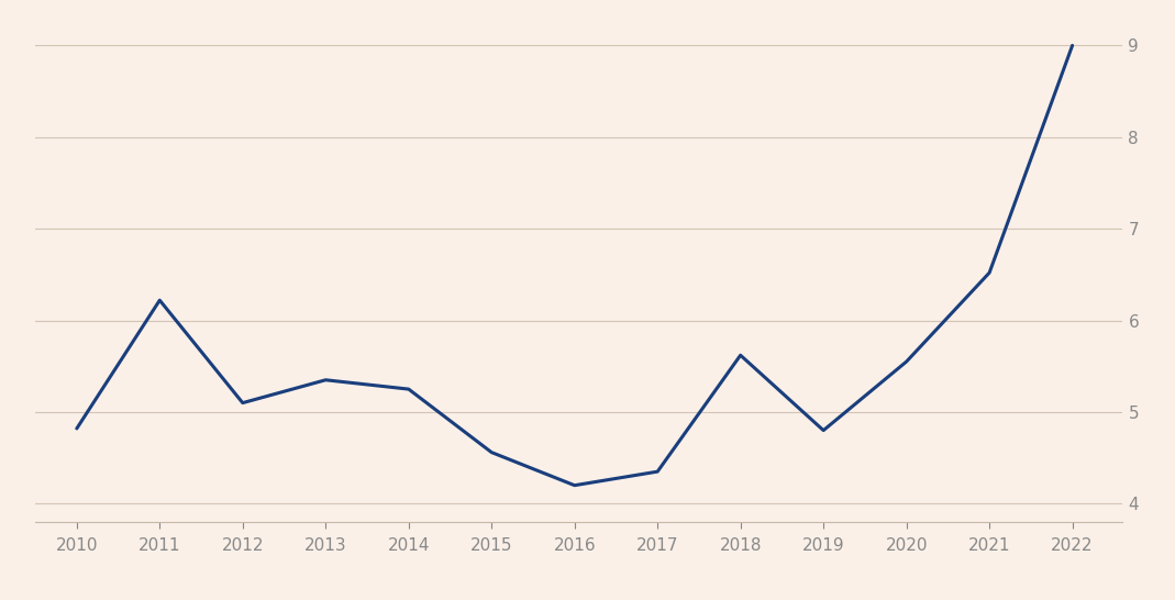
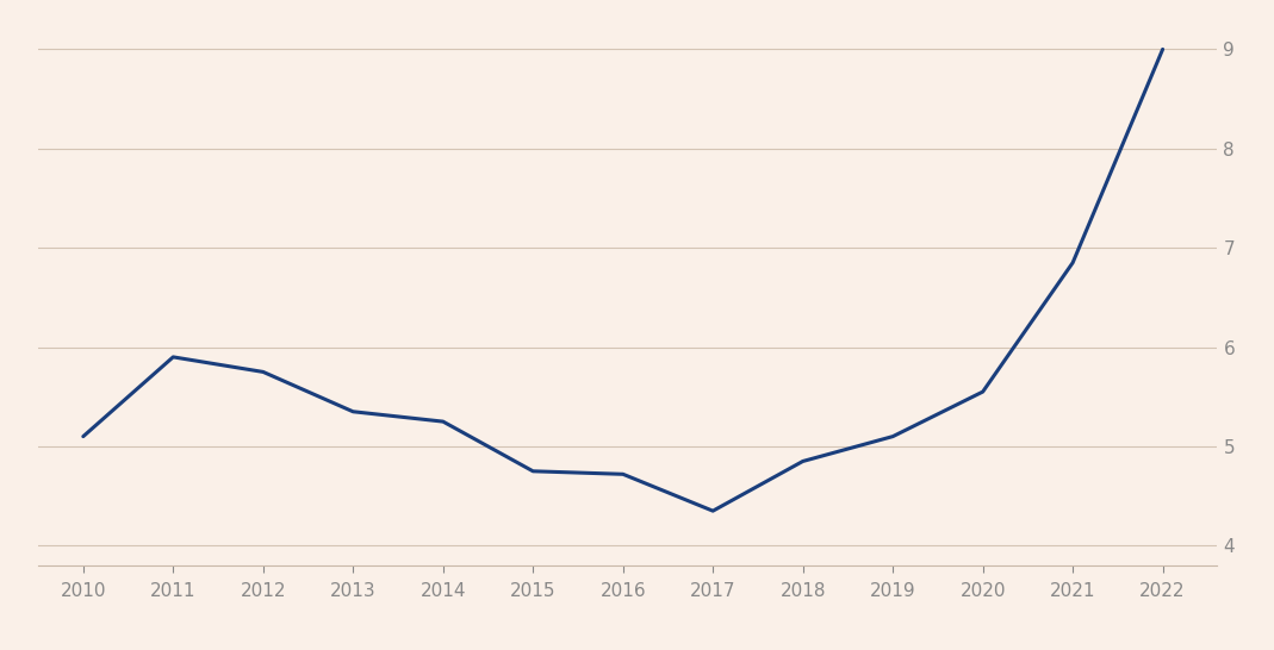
2010: 4.82 -> 5.10
2011: 6.22 -> 5.90
2012: 5.10 -> 5.75
2015: 4.56 -> 4.75
2016: 4.20 -> 4.72
2018: 5.62 -> 4.85
2019: 4.80 -> 5.10
2021: 6.52 -> 6.85
